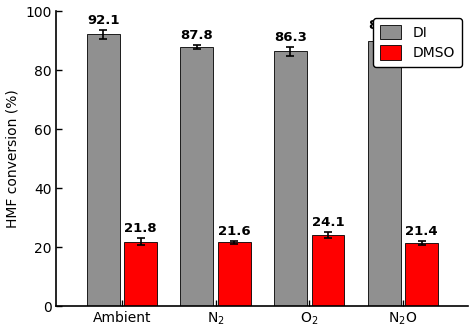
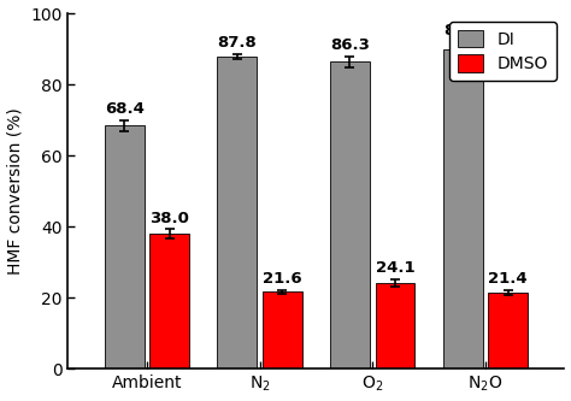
DI/Ambient: 92.1 -> 68.4
DMSO/Ambient: 21.8 -> 38.0
